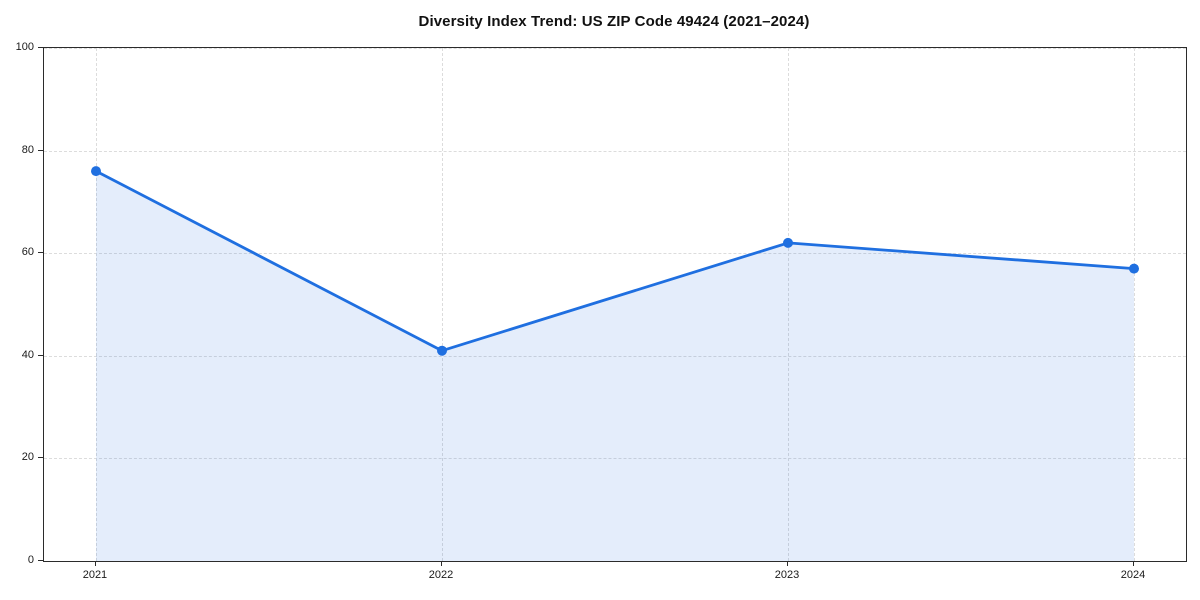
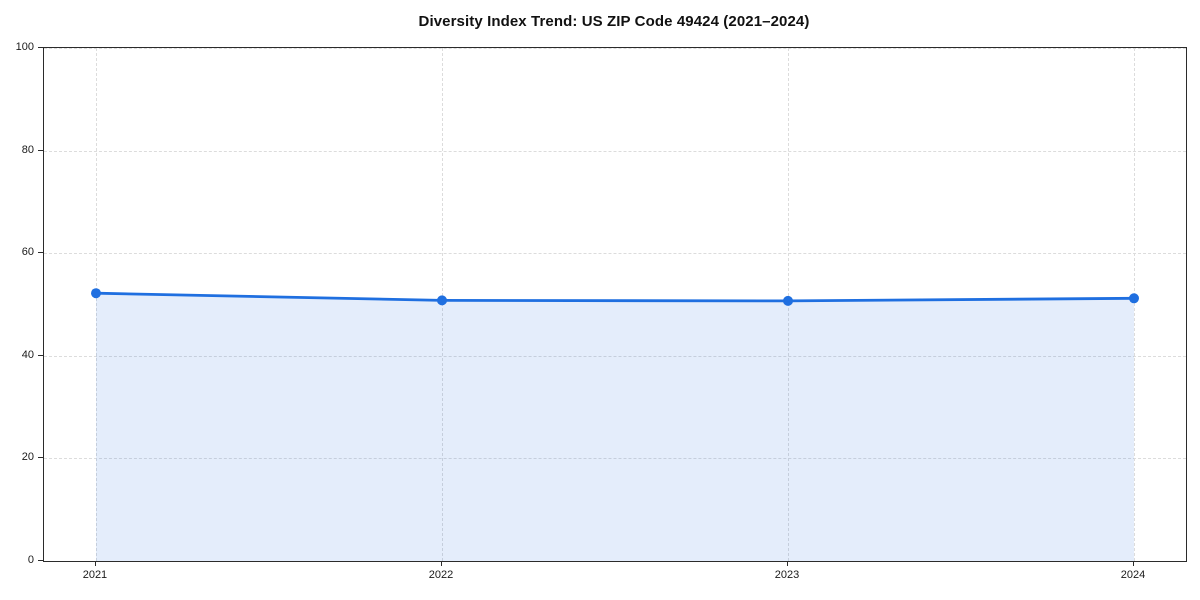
2021: 76 -> 52
2022: 41 -> 51
2023: 62 -> 51
2024: 57 -> 51
